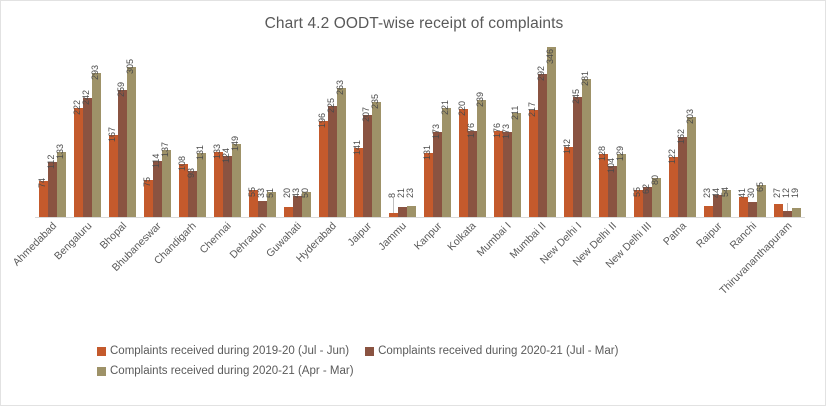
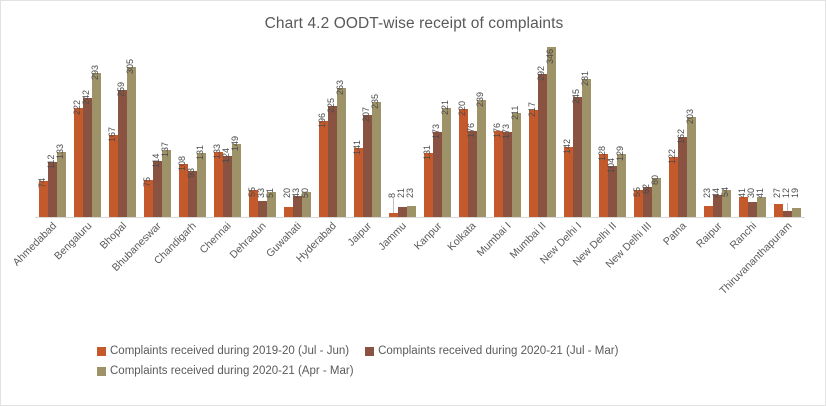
Complaints received during 2020-21 (Apr - Mar)/Ranchi: 65 -> 41
